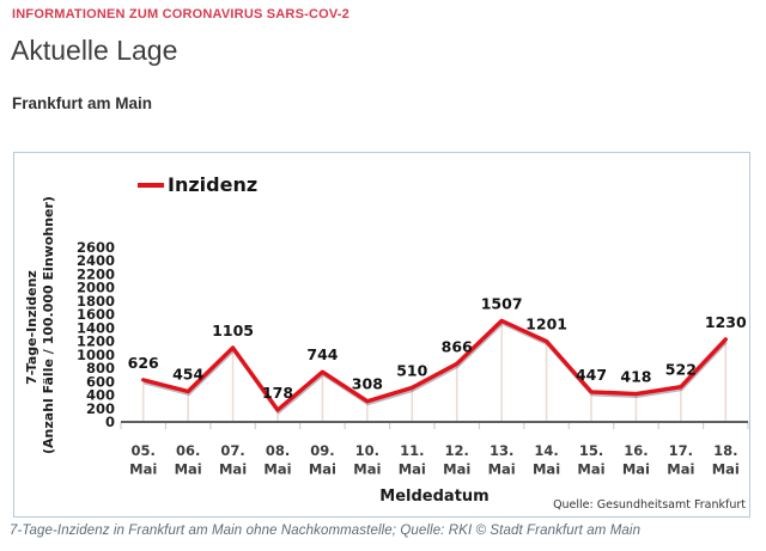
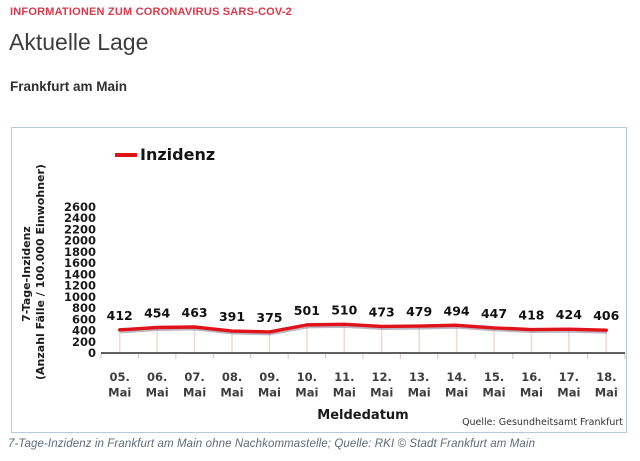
05. Mai: 626 -> 412
07. Mai: 1105 -> 463
08. Mai: 178 -> 391
09. Mai: 744 -> 375
10. Mai: 308 -> 501
12. Mai: 866 -> 473
13. Mai: 1507 -> 479
14. Mai: 1201 -> 494
17. Mai: 522 -> 424
18. Mai: 1230 -> 406
